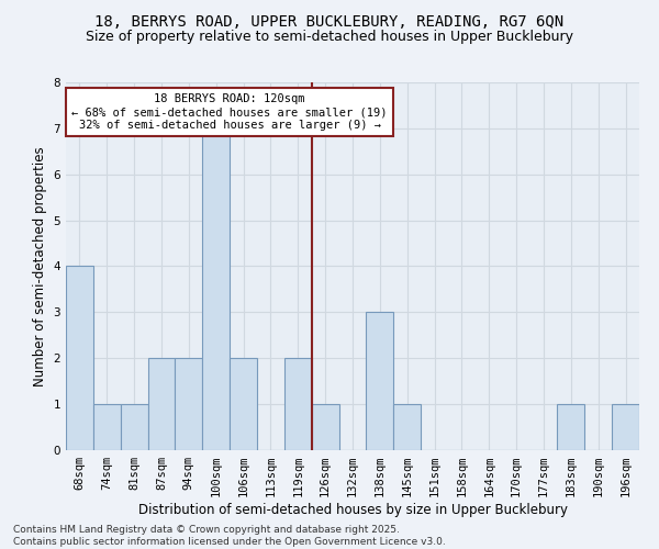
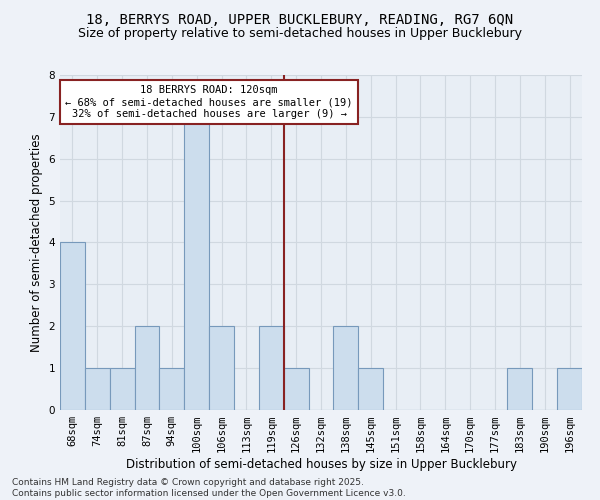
94sqm: 2 -> 1
138sqm: 3 -> 2
